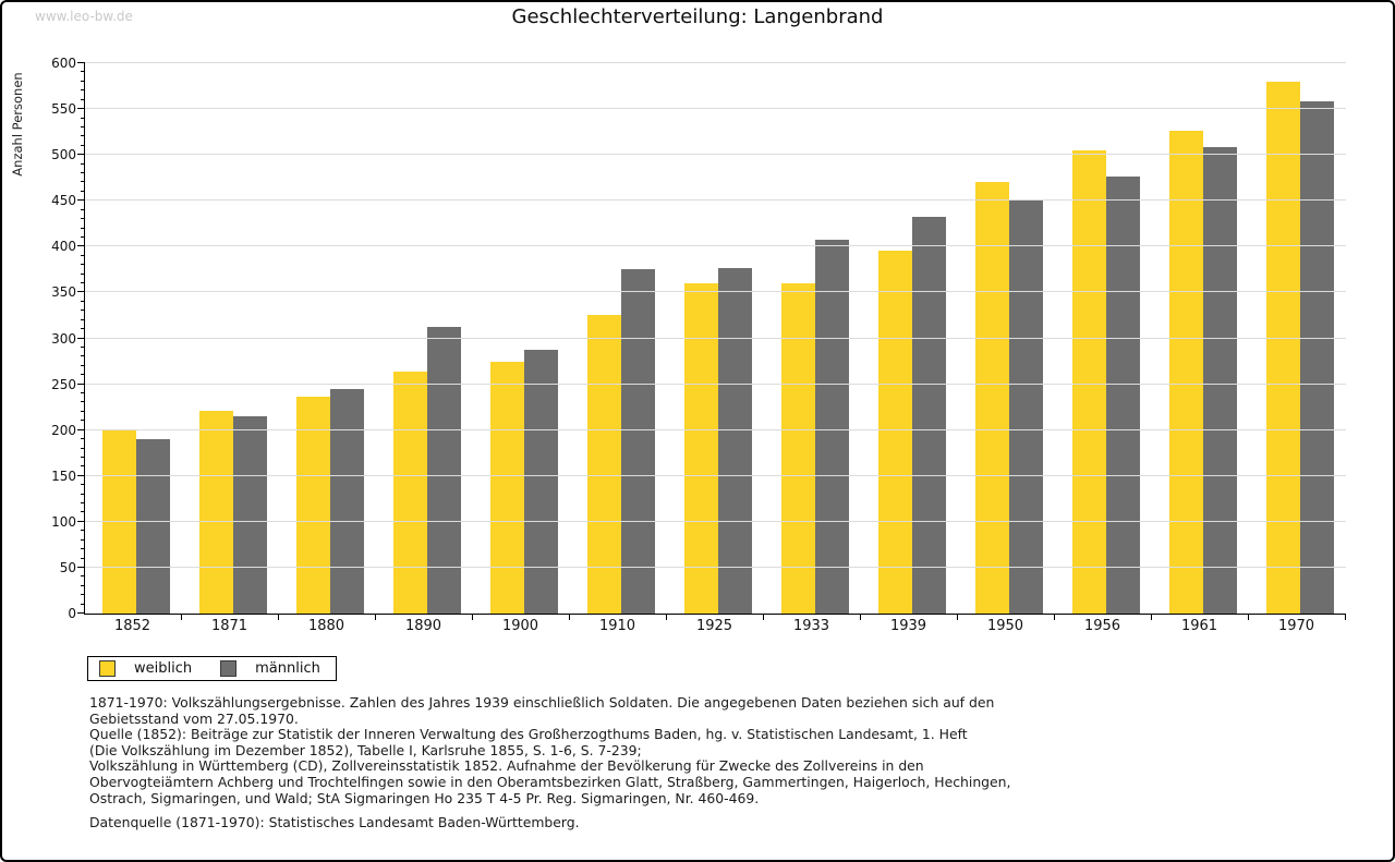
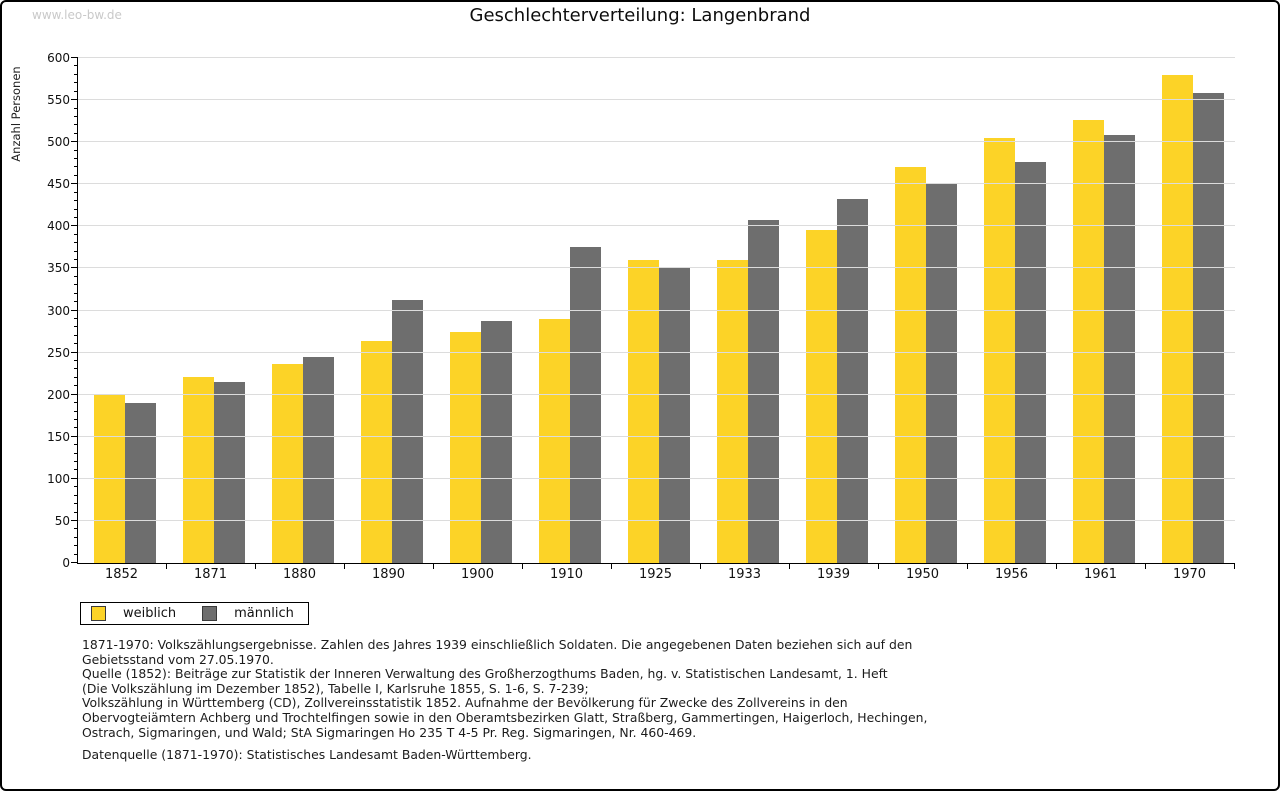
weiblich/1910: 320 -> 290
männlich/1925: 380 -> 350
